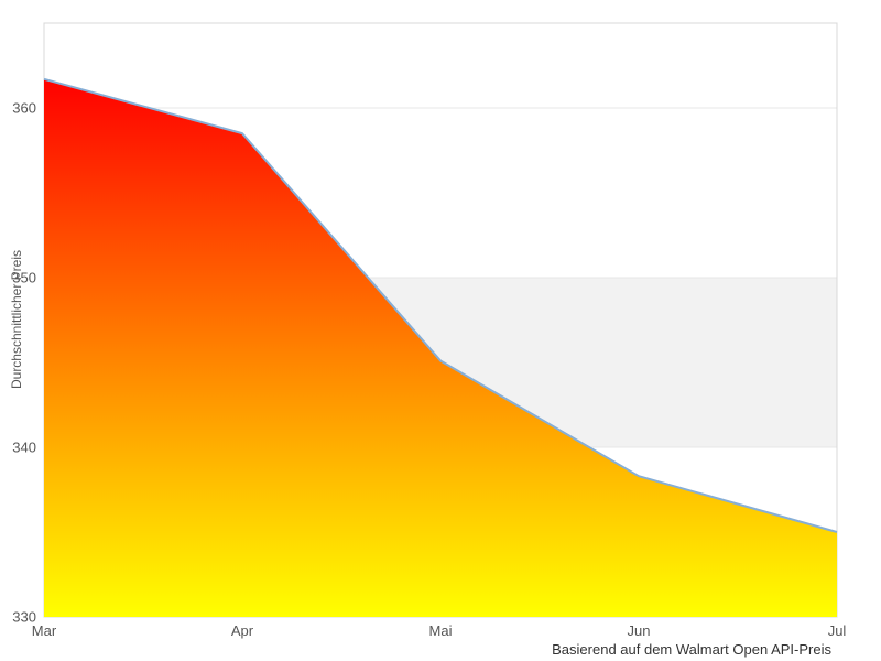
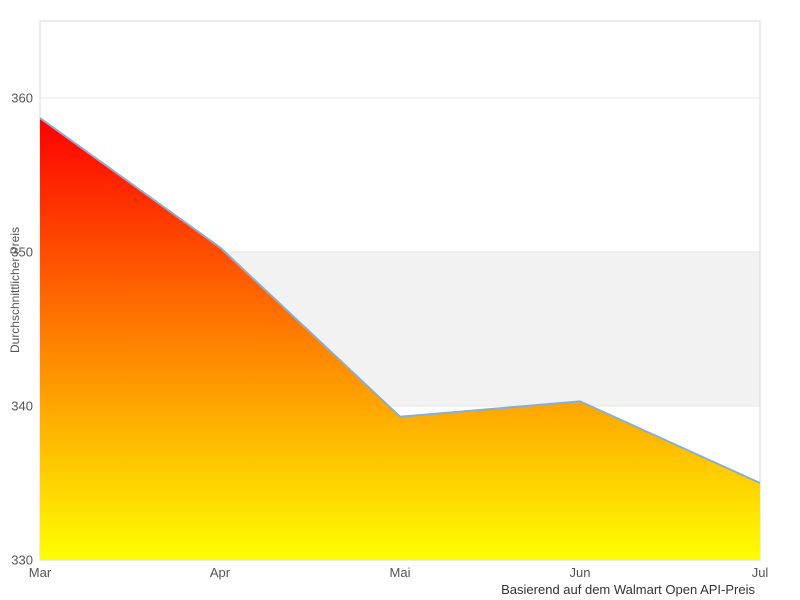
Mar: 361.7 -> 358.7
Apr: 358.5 -> 350.3
Mai: 345.1 -> 339.3
Jun: 338.3 -> 340.3
